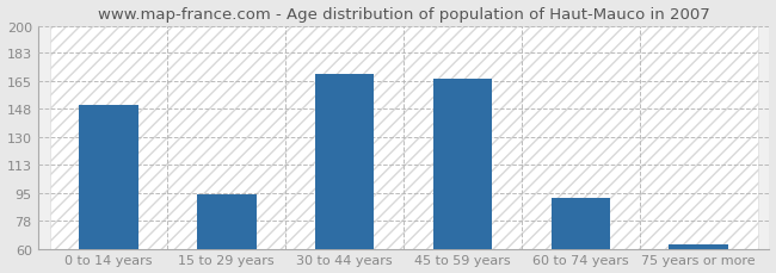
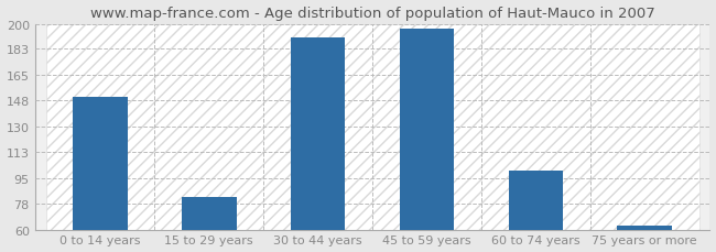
15 to 29 years: 94 -> 82
30 to 44 years: 170 -> 191
45 to 59 years: 167 -> 197
60 to 74 years: 92 -> 100
